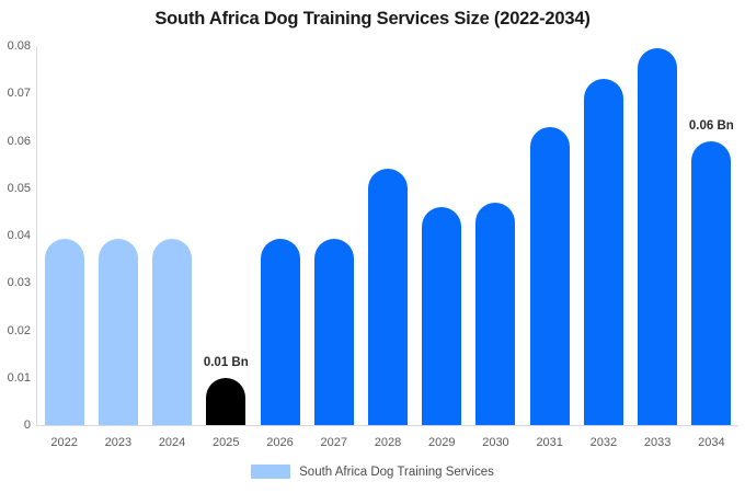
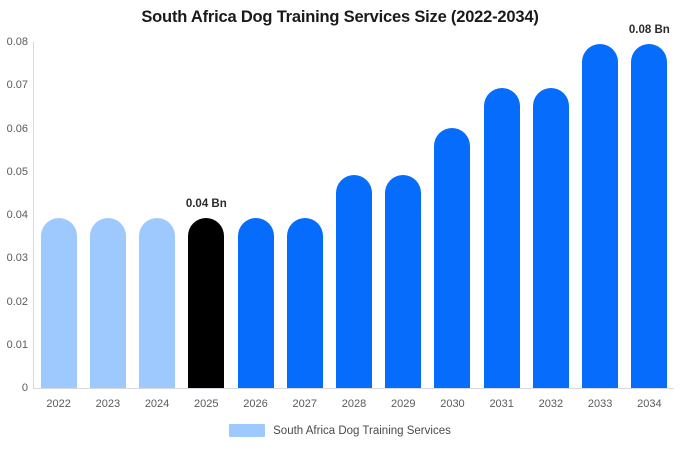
2025: 0.01 -> 0.04
2028: 0.054 -> 0.049
2029: 0.046 -> 0.049
2030: 0.047 -> 0.060
2031: 0.063 -> 0.069
2032: 0.073 -> 0.069
2034: 0.06 -> 0.08
